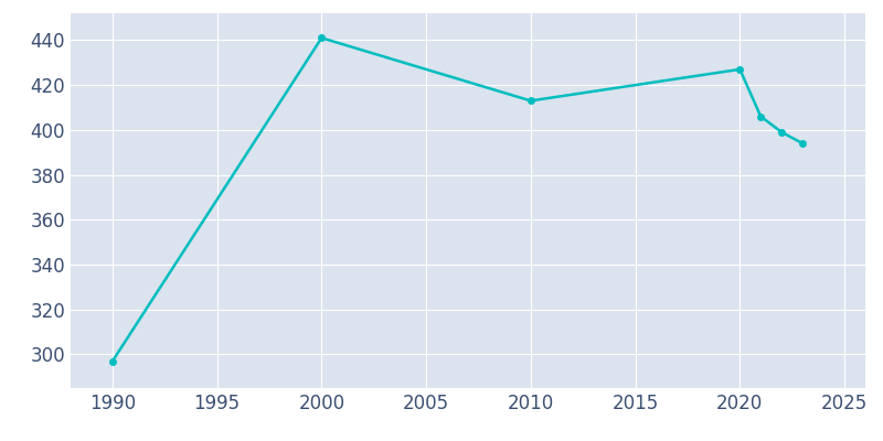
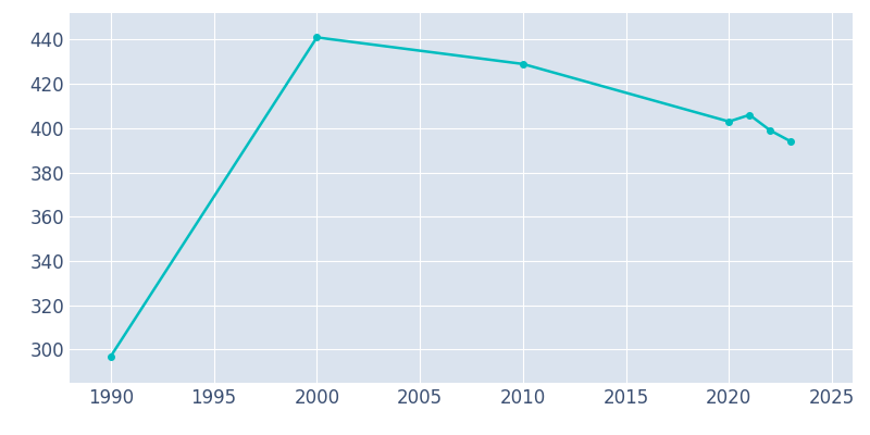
2010: 413 -> 429
2020: 427 -> 403
